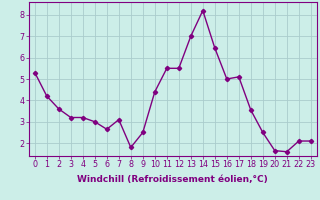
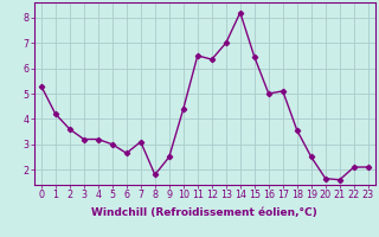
11: 5.50 -> 6.50
12: 5.50 -> 6.35
